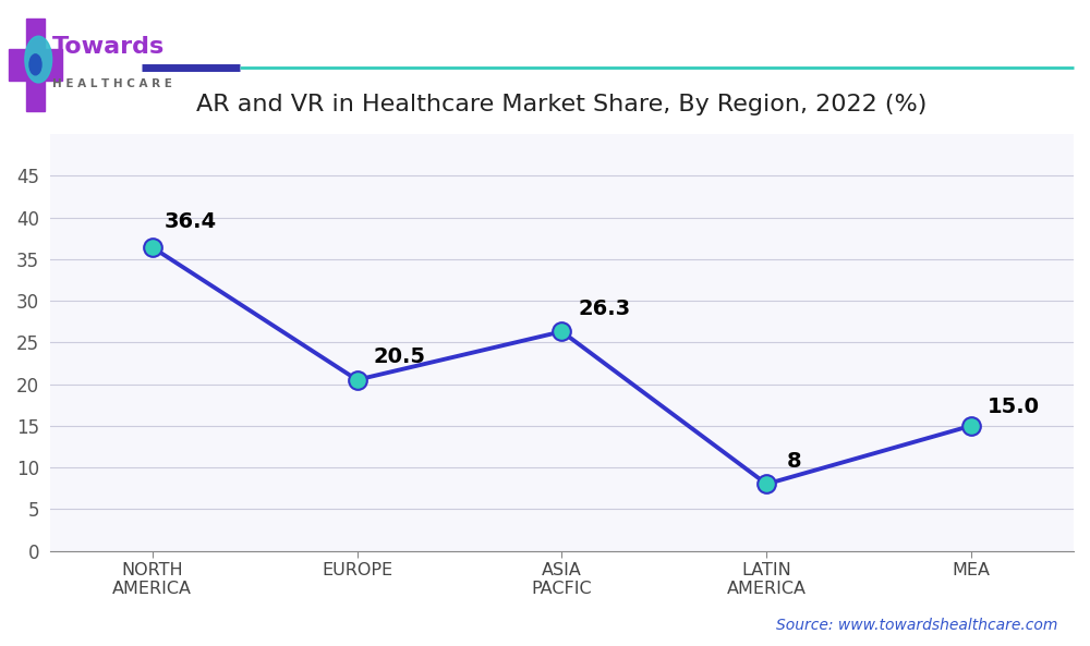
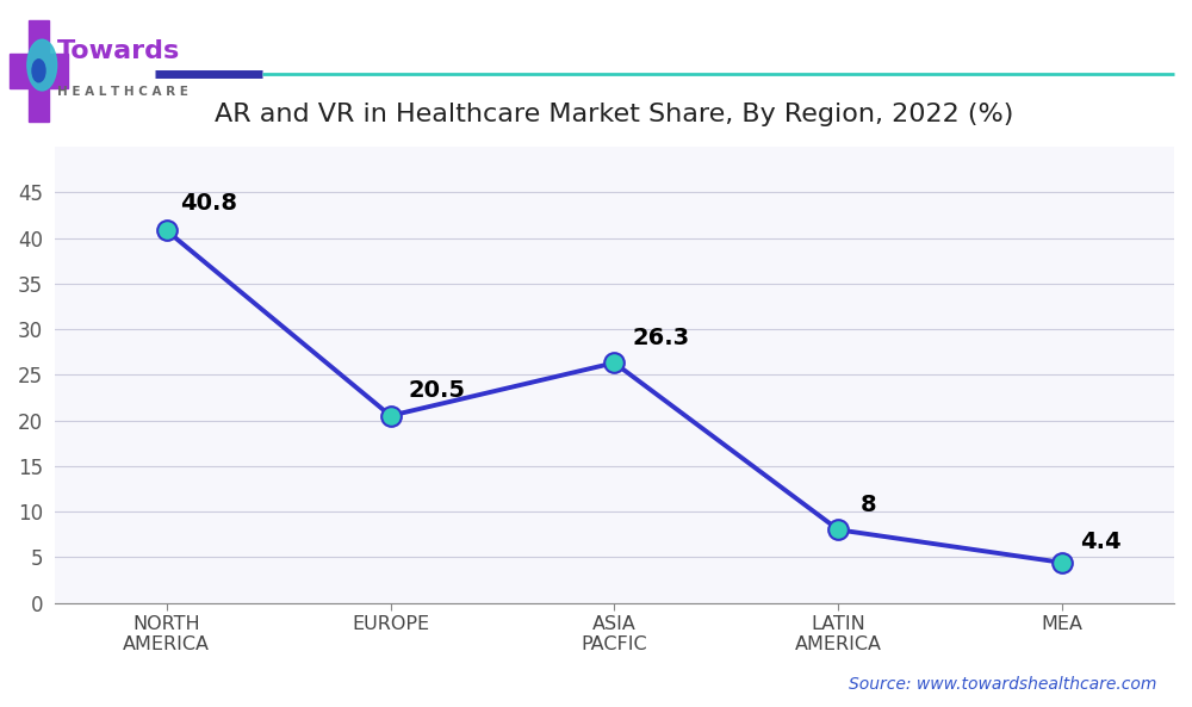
NORTH AMERICA: 36.4 -> 40.8
MEA: 15.0 -> 4.4
